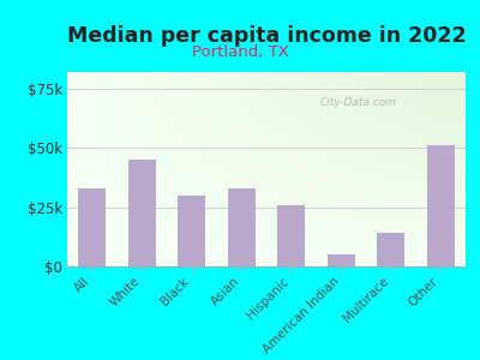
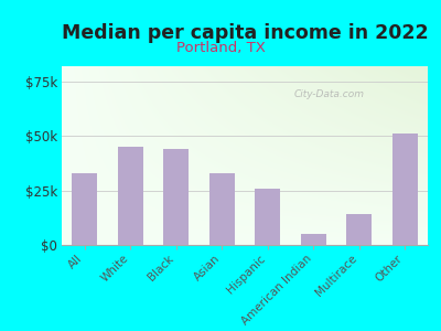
Black: $30k -> $44k
